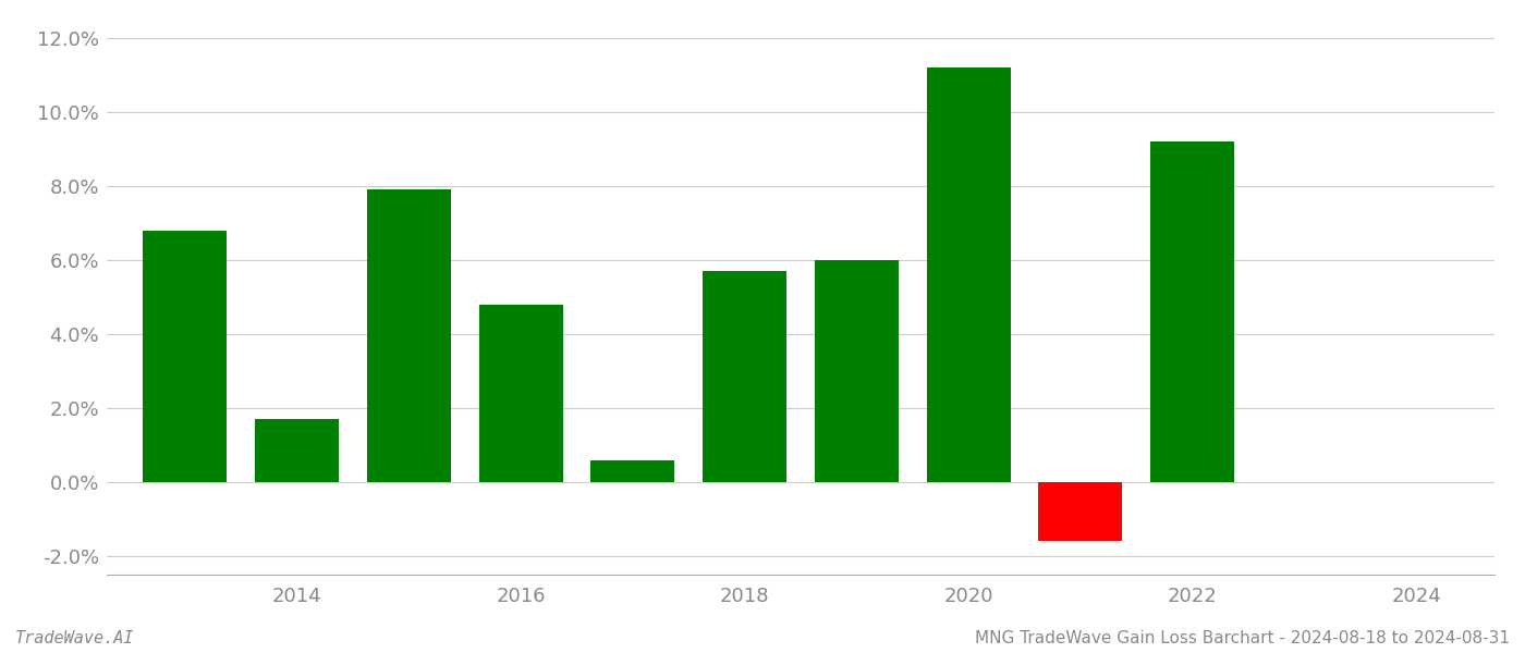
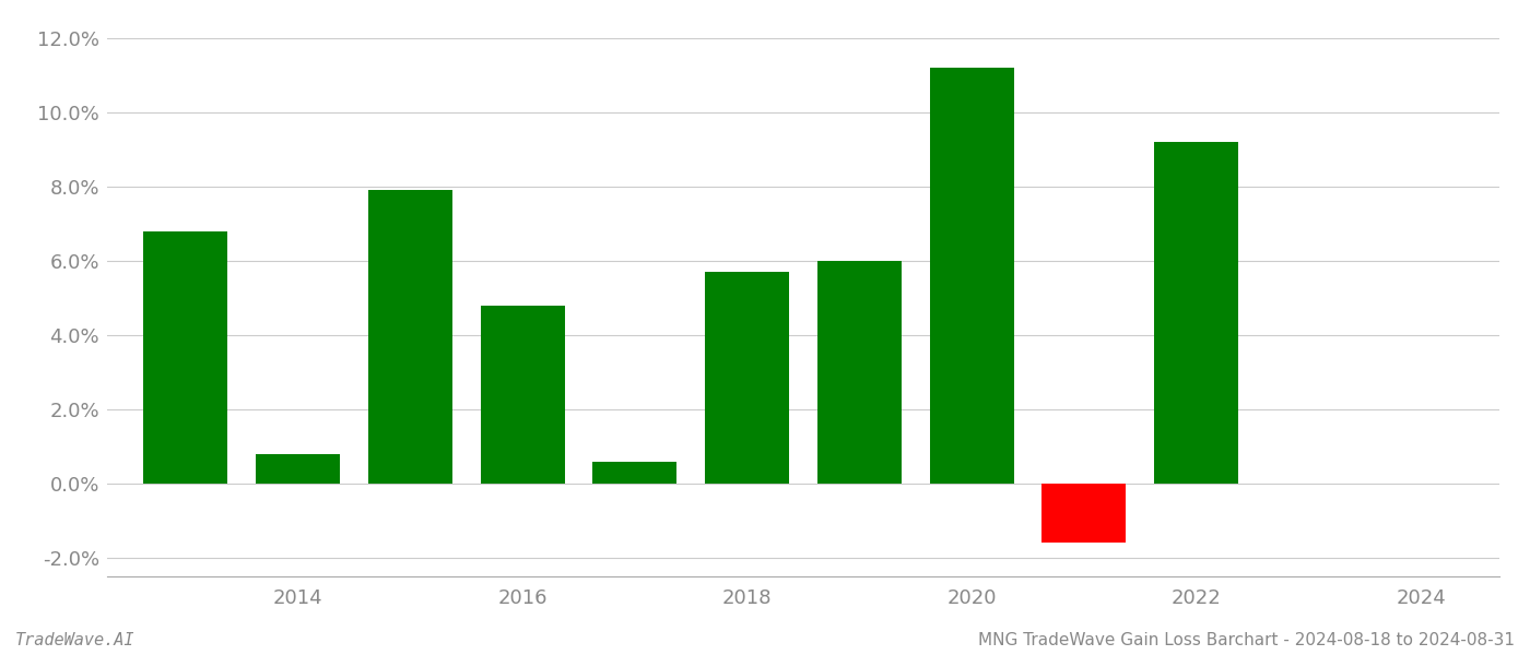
2014: 1.7% -> 0.8%
